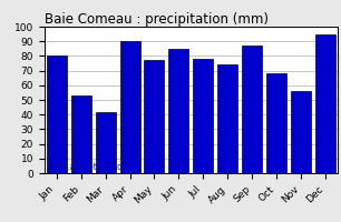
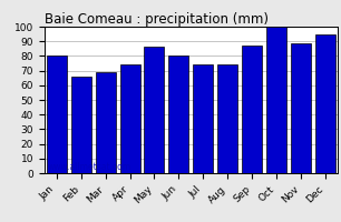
Feb: 53 -> 66
Mar: 42 -> 69
Apr: 90 -> 74
May: 77 -> 86
Jun: 85 -> 80
Jul: 78 -> 74
Oct: 68 -> 100
Nov: 56 -> 89
